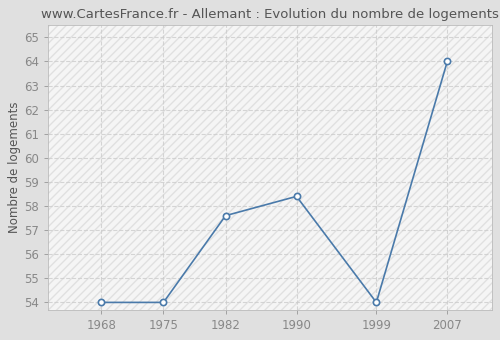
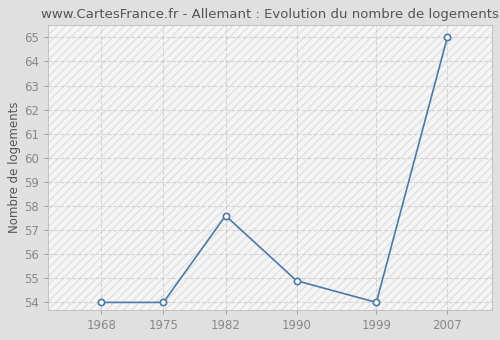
1990: 58.4 -> 54.9
2007: 64.0 -> 65.0
